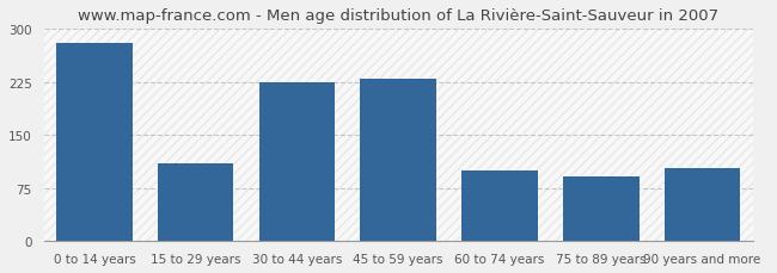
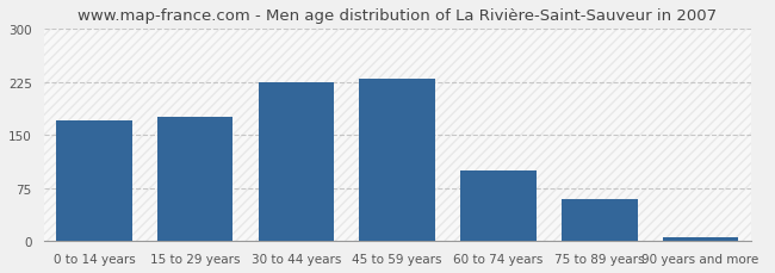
0 to 14 years: 280 -> 170
15 to 29 years: 110 -> 175
75 to 89 years: 92 -> 60
90 years and more: 104 -> 5
